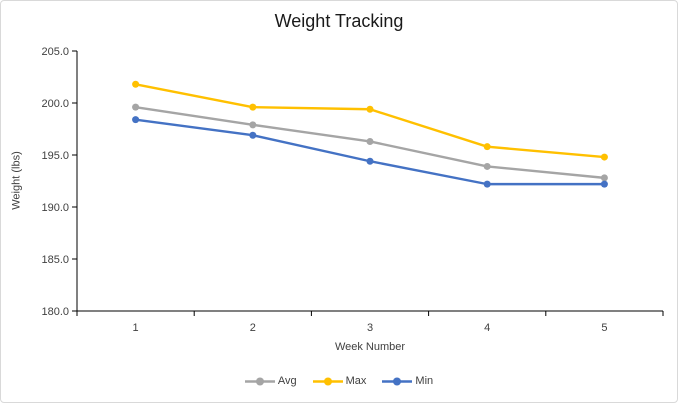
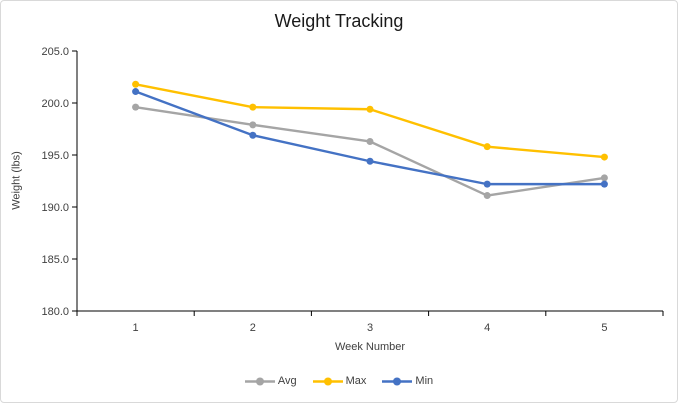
Min/1: 198.4 -> 201.1
Avg/4: 193.9 -> 191.1
